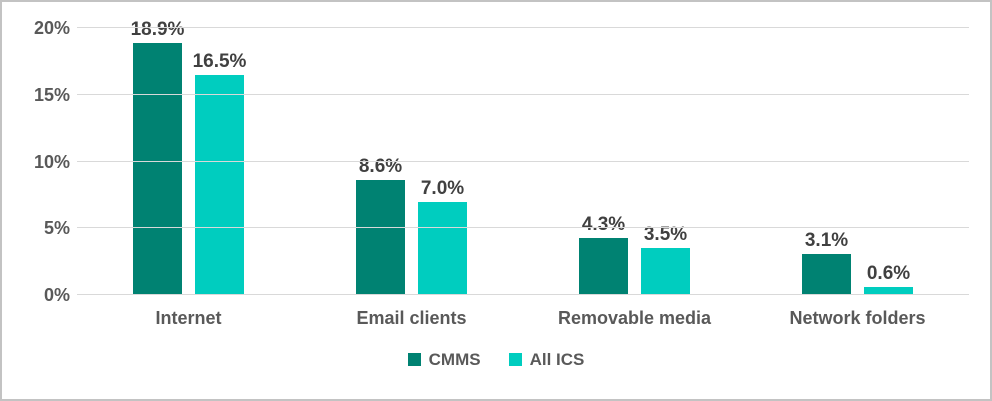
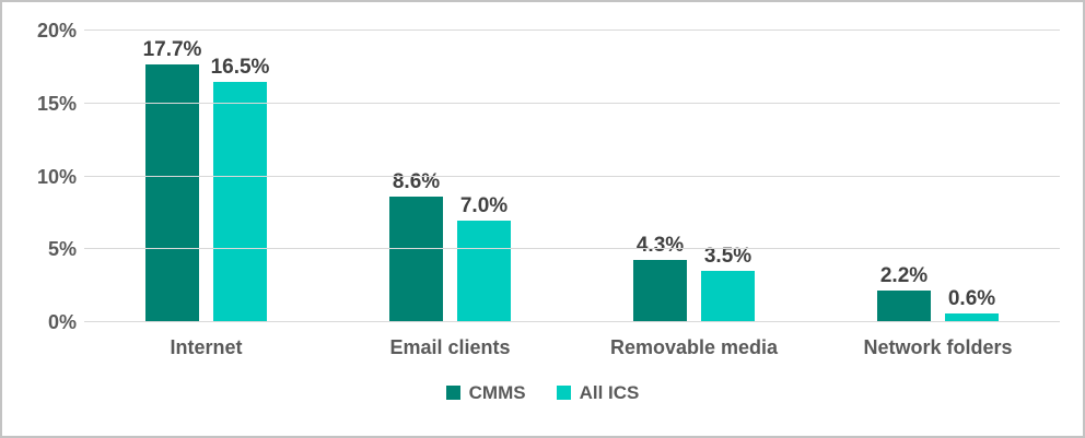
CMMS/Internet: 18.9% -> 17.7%
CMMS/Network folders: 3.1% -> 2.2%
